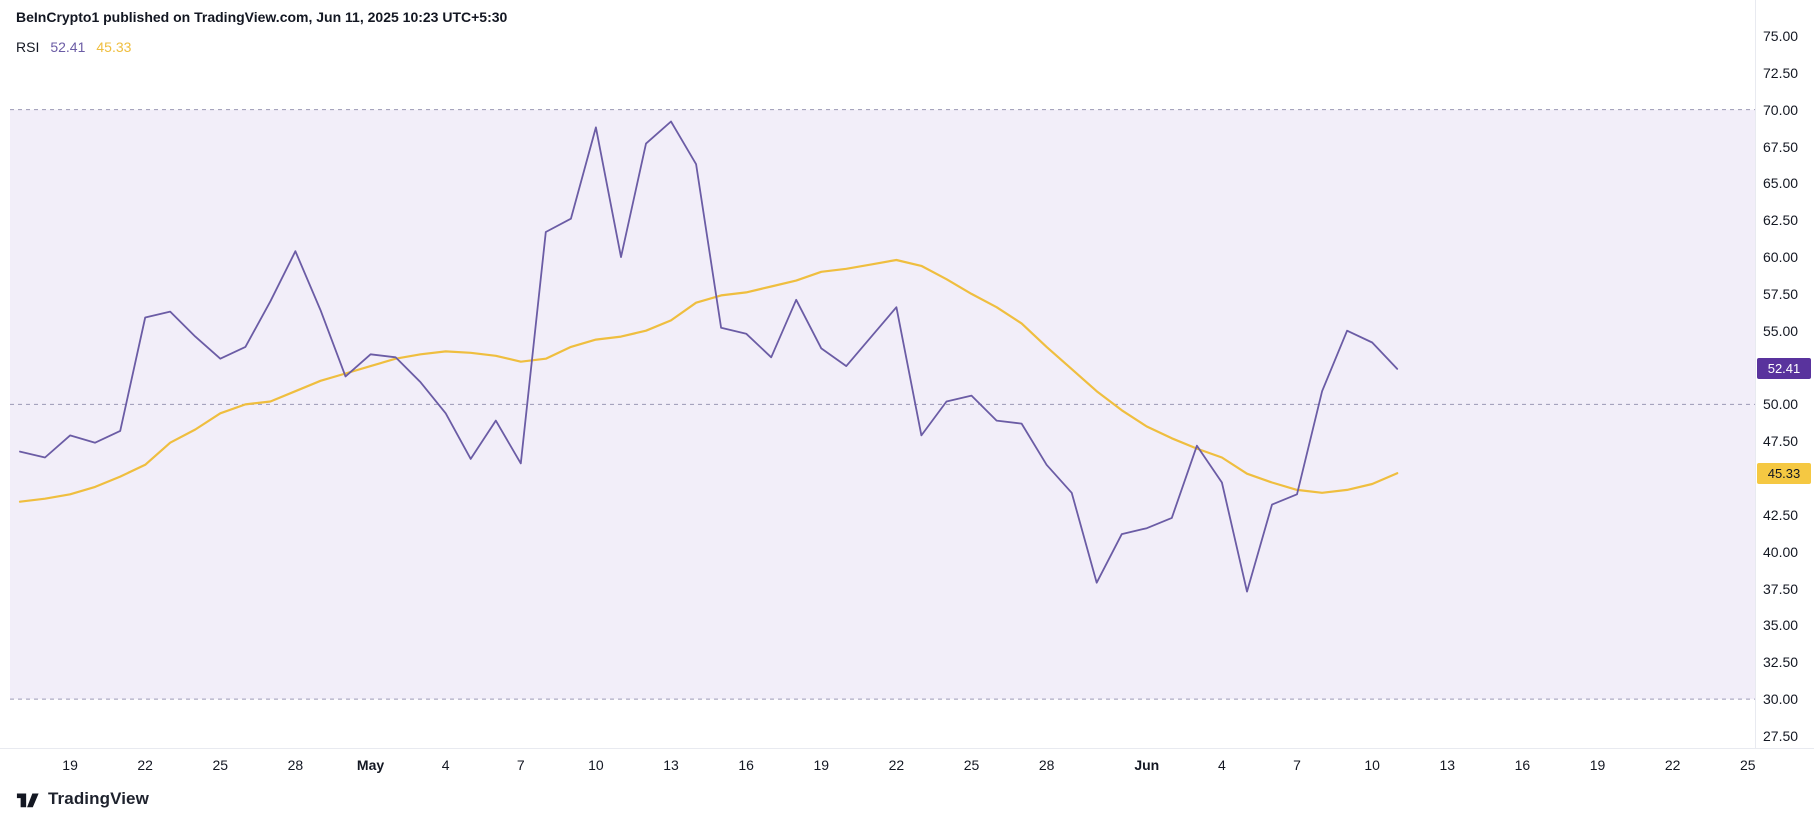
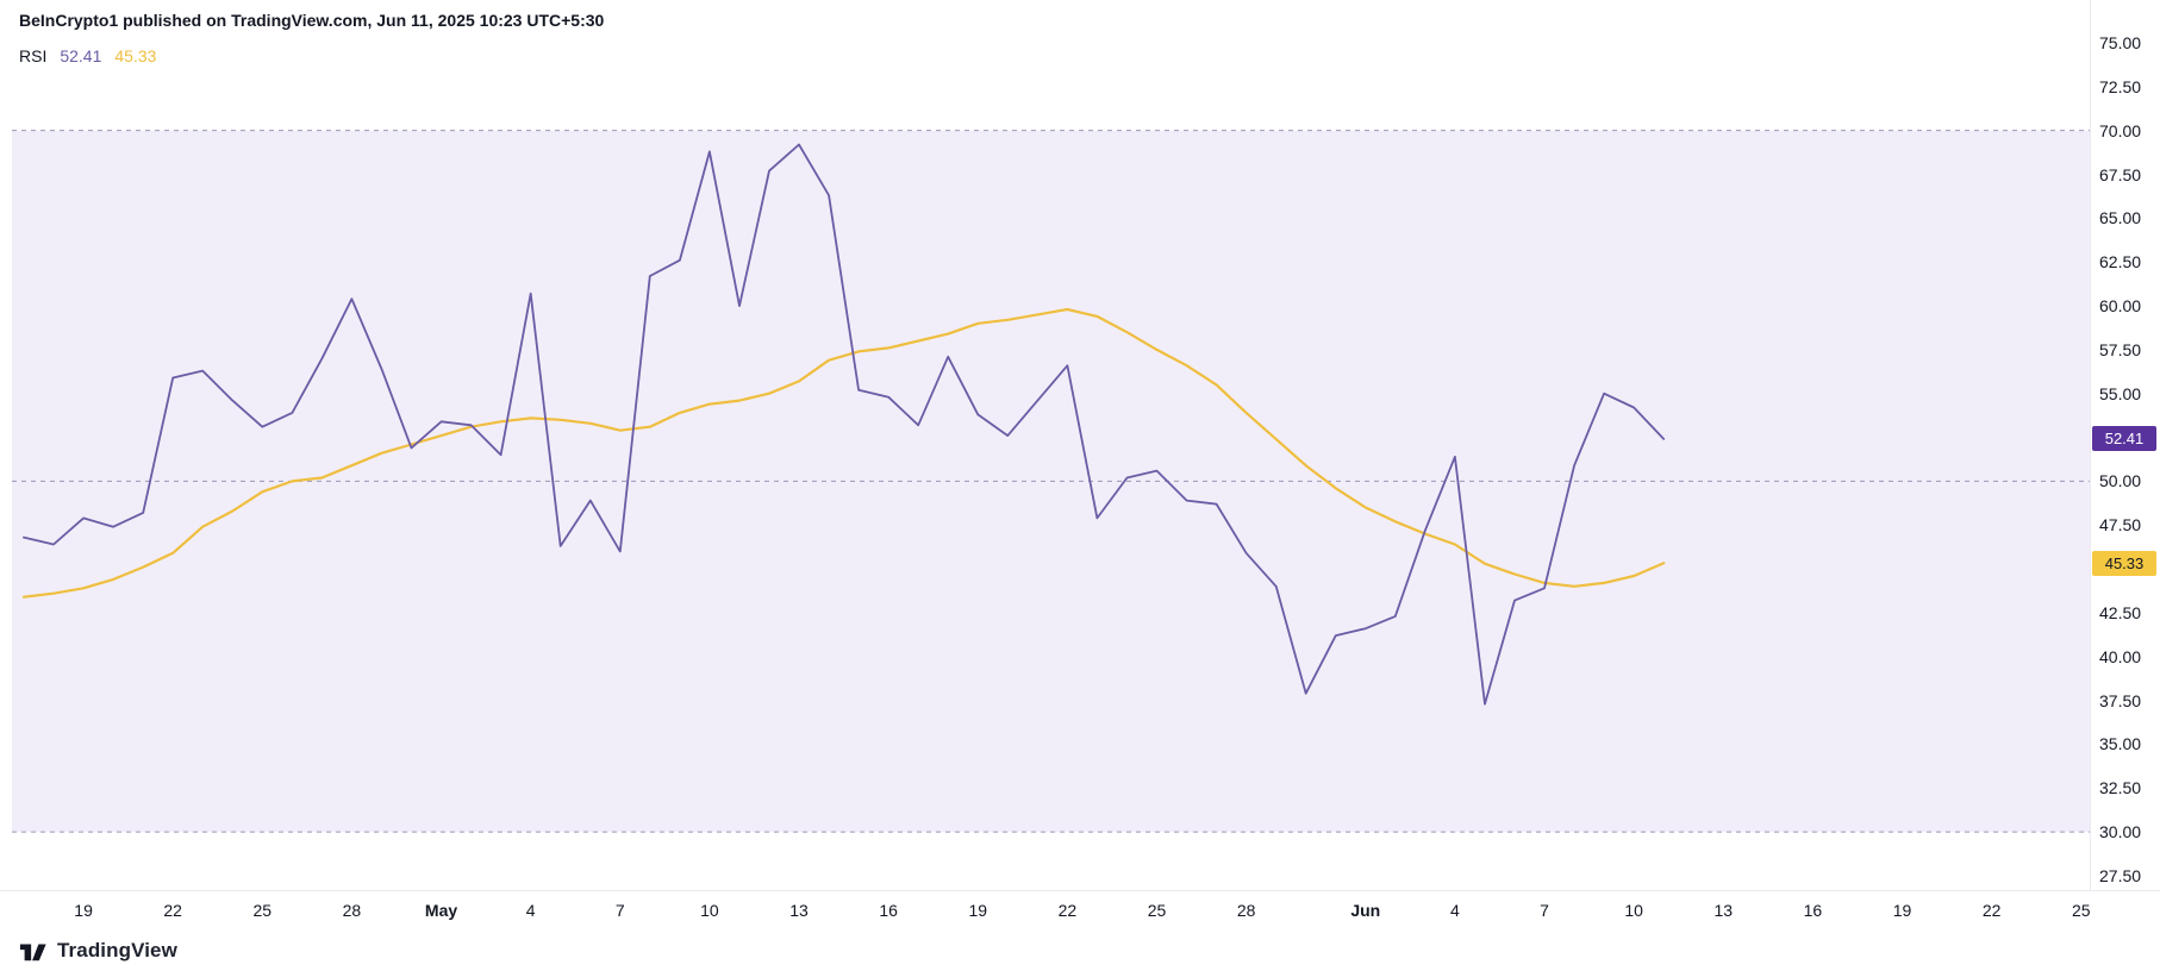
RSI/May 4: 49.4 -> 60.7
RSI/Jun 4: 44.7 -> 51.4
